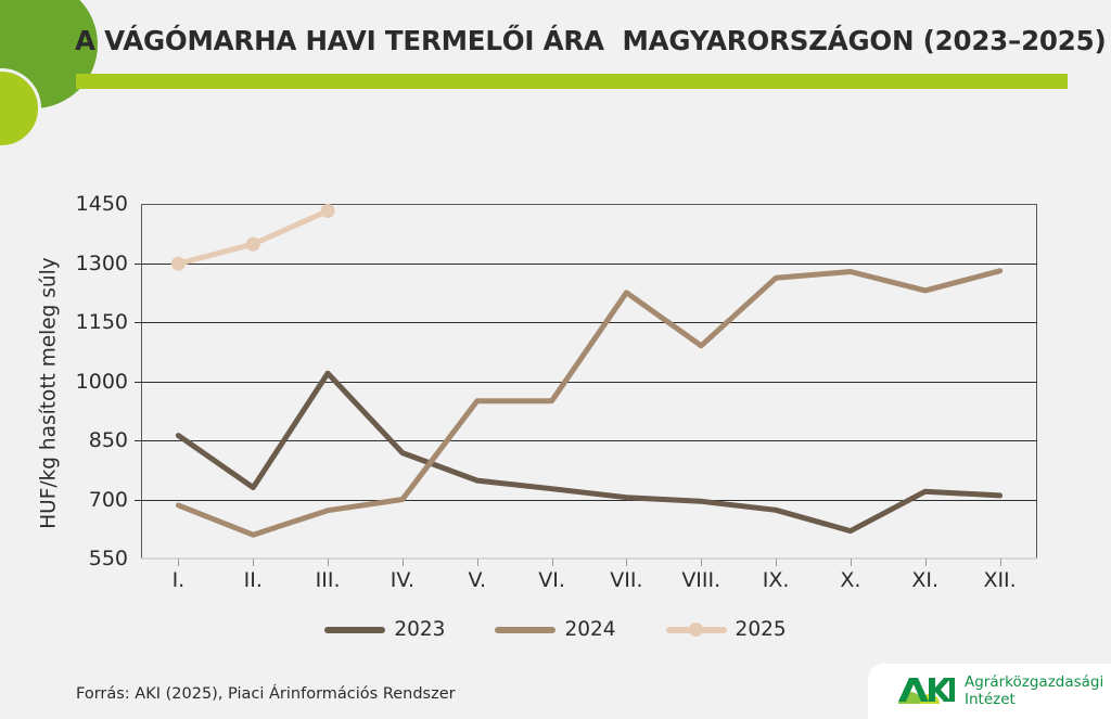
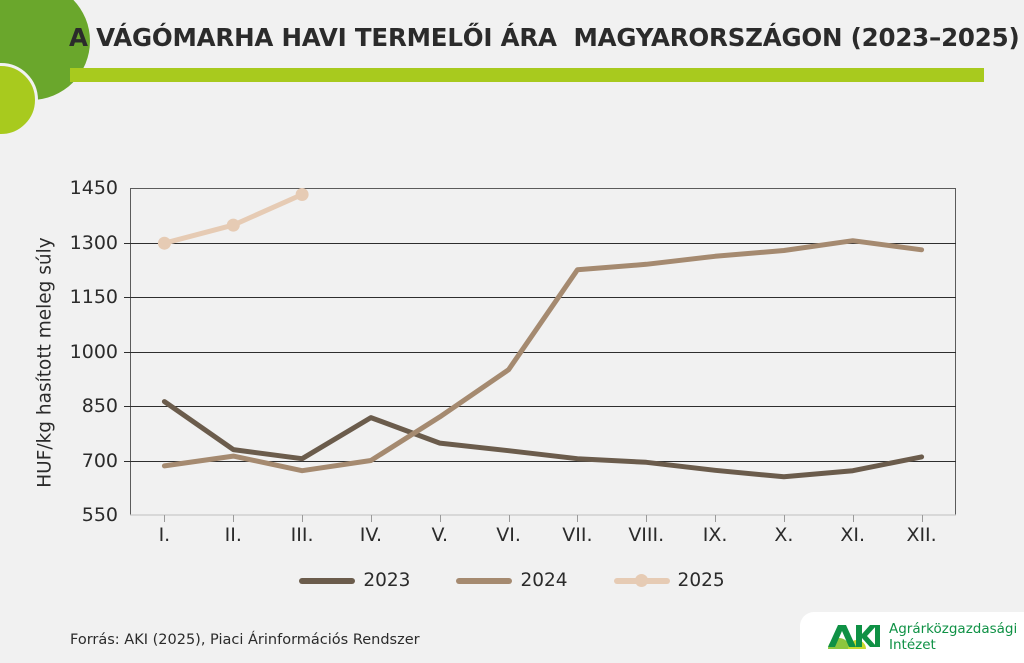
2024/II.: 610 -> 710
2023/III.: 1020 -> 700
2024/V.: 950 -> 820
2024/VIII.: 1090 -> 1240
2023/X.: 620 -> 660
2023/XI.: 720 -> 670
2024/XI.: 1230 -> 1300
